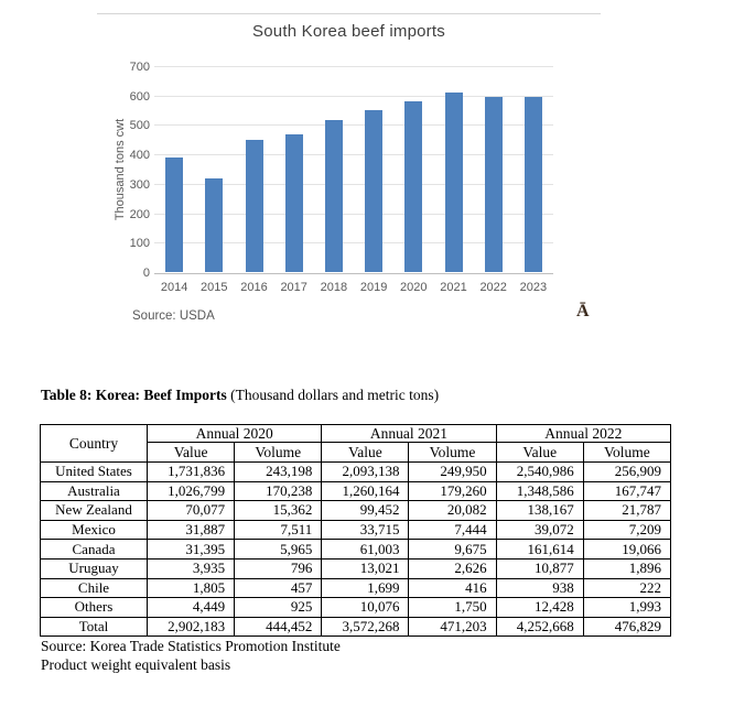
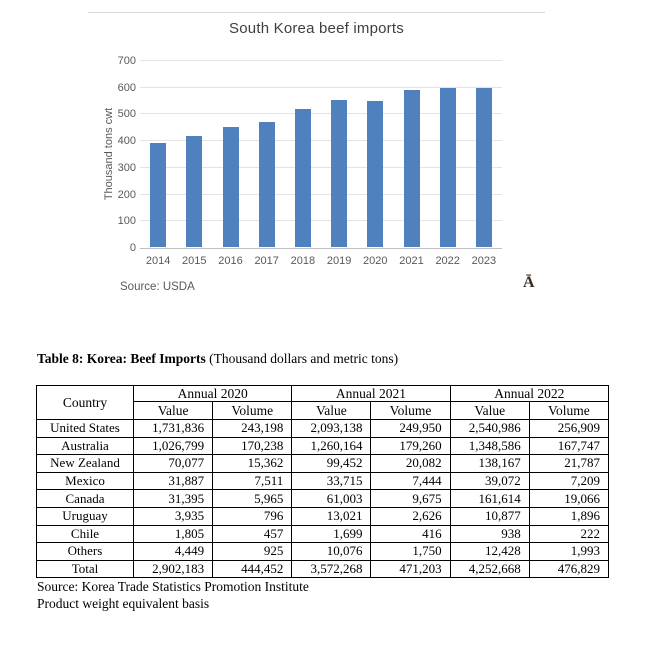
2015: 320 -> 410
2020: 580 -> 550
2021: 610 -> 590
